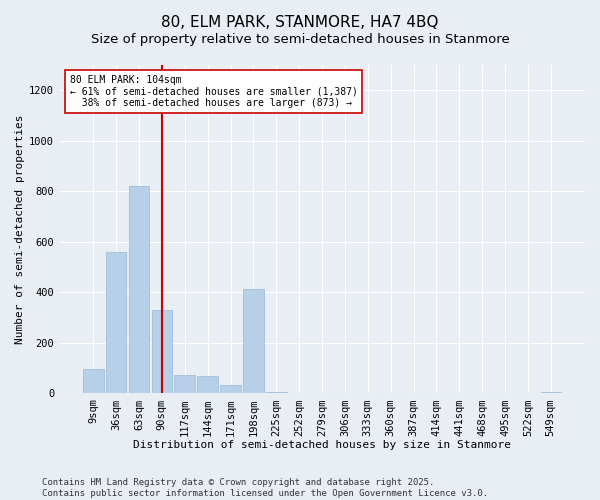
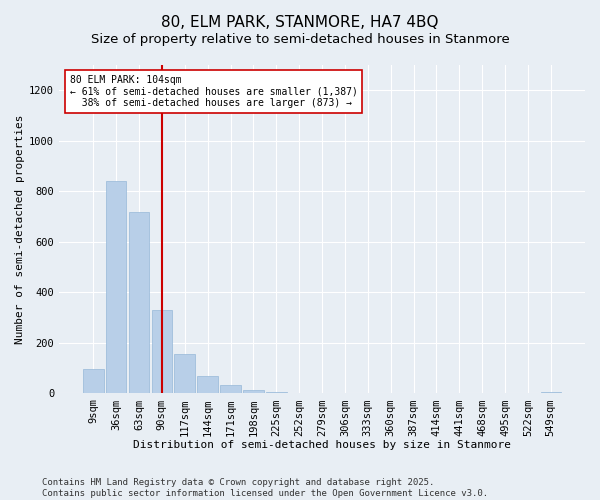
36sqm: 560 -> 840
63sqm: 820 -> 720
117sqm: 75 -> 155
198sqm: 415 -> 15
